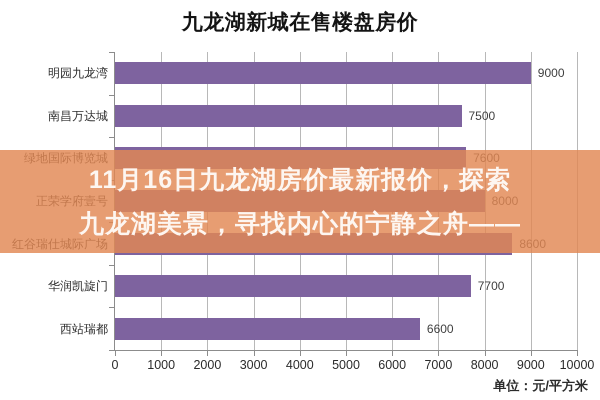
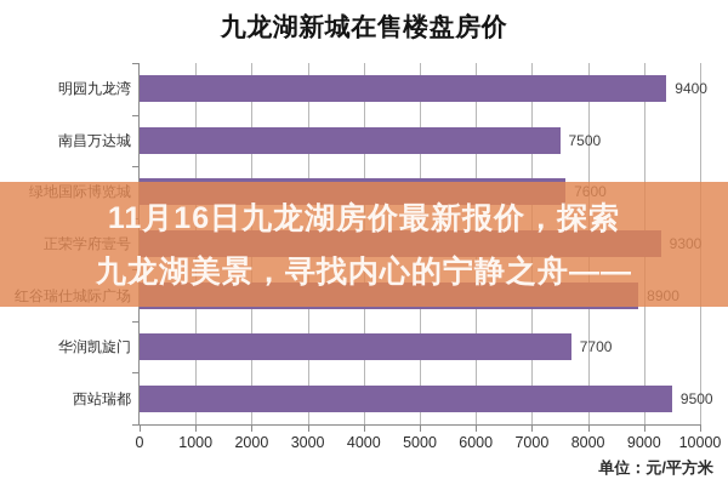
明园九龙湾: 9000 -> 9400
正荣学府壹号: 8000 -> 9300
红谷瑞仕城际广场: 8600 -> 8900
西站瑞都: 6600 -> 9500
